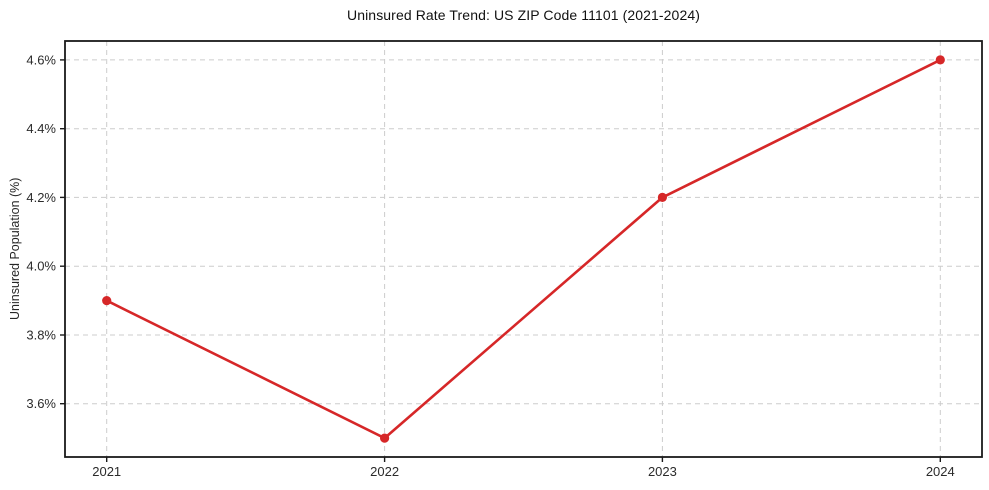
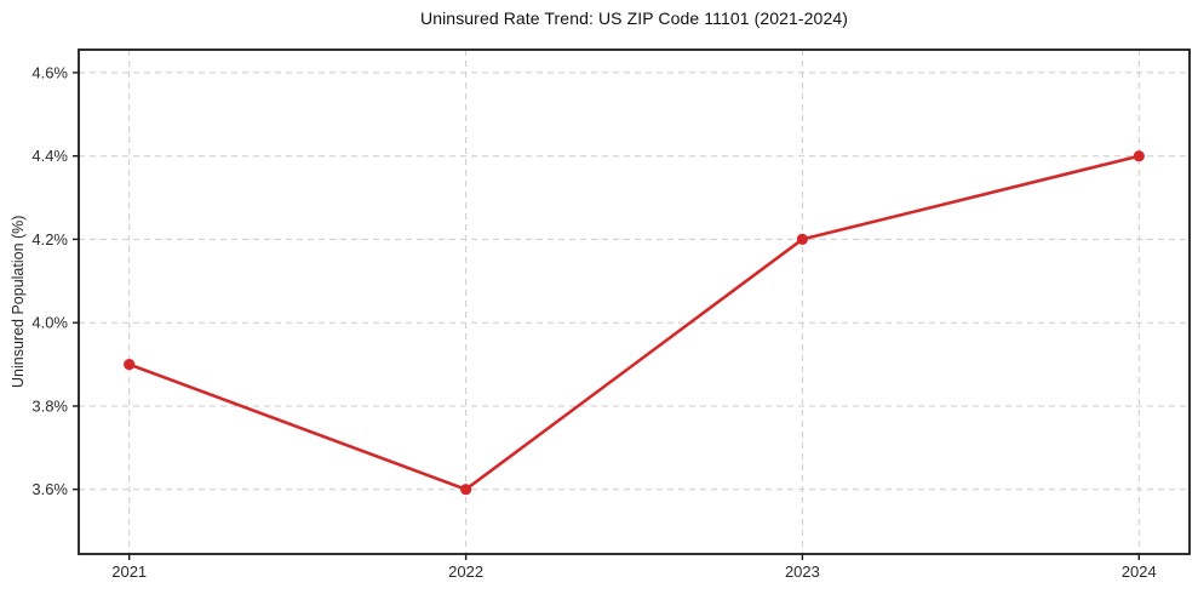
2022: 3.5% -> 3.6%
2024: 4.6% -> 4.4%
